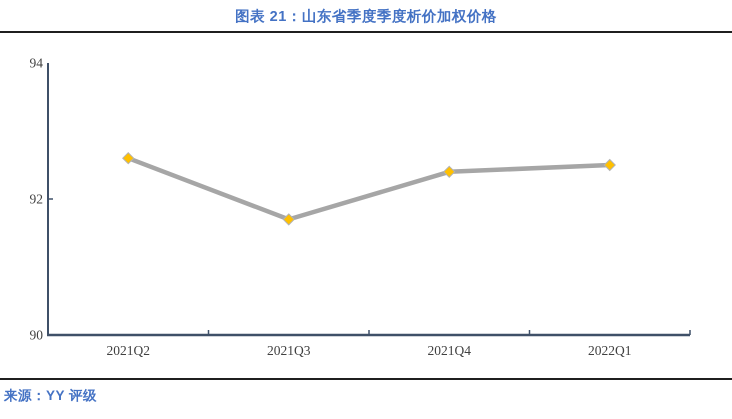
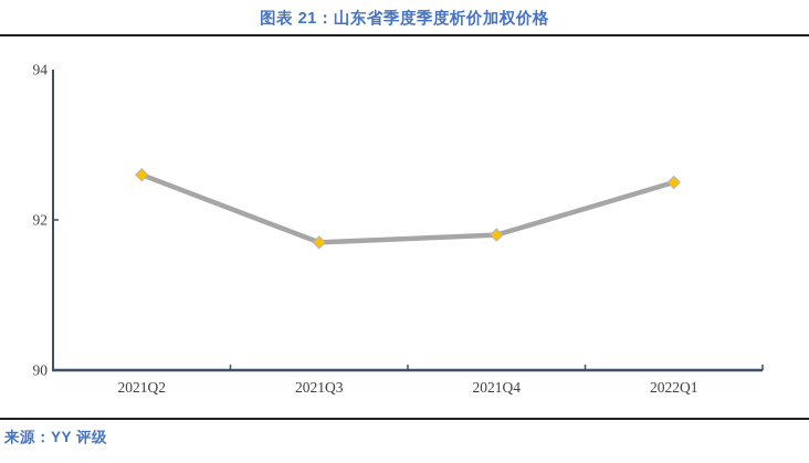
2021Q4: 92.4 -> 91.8
